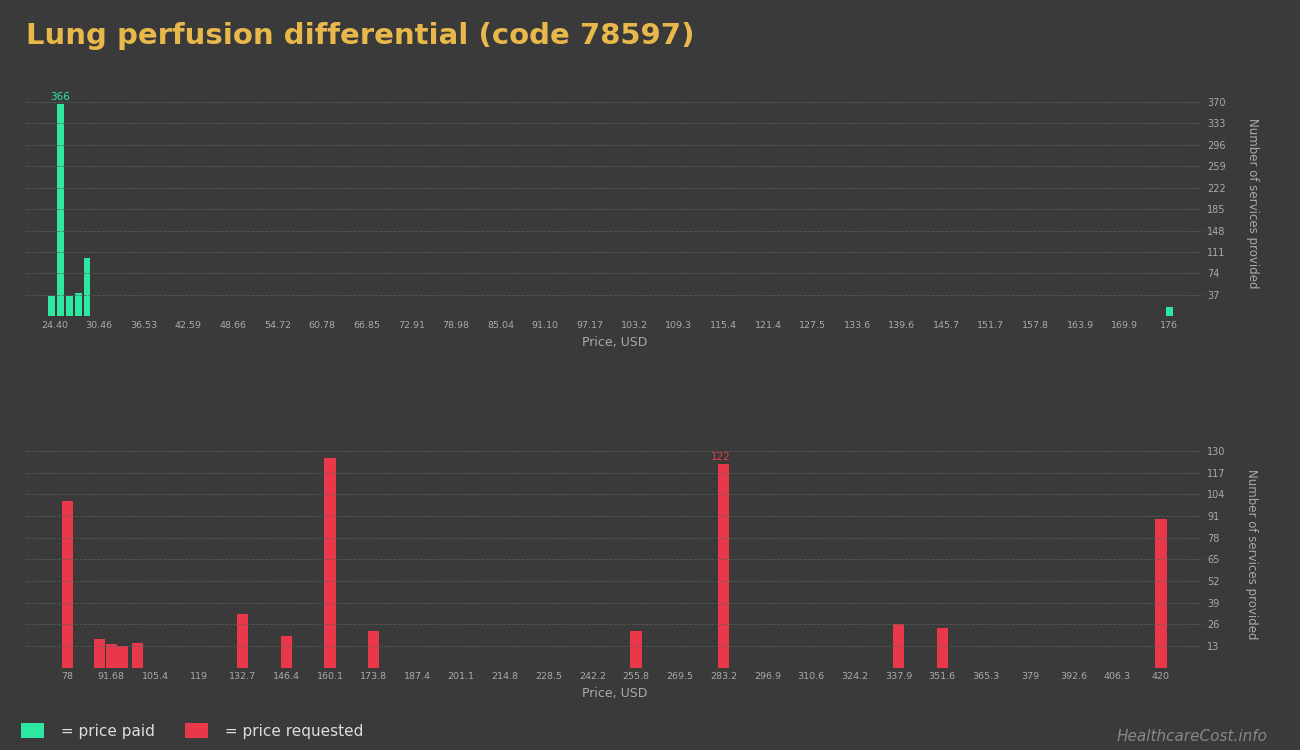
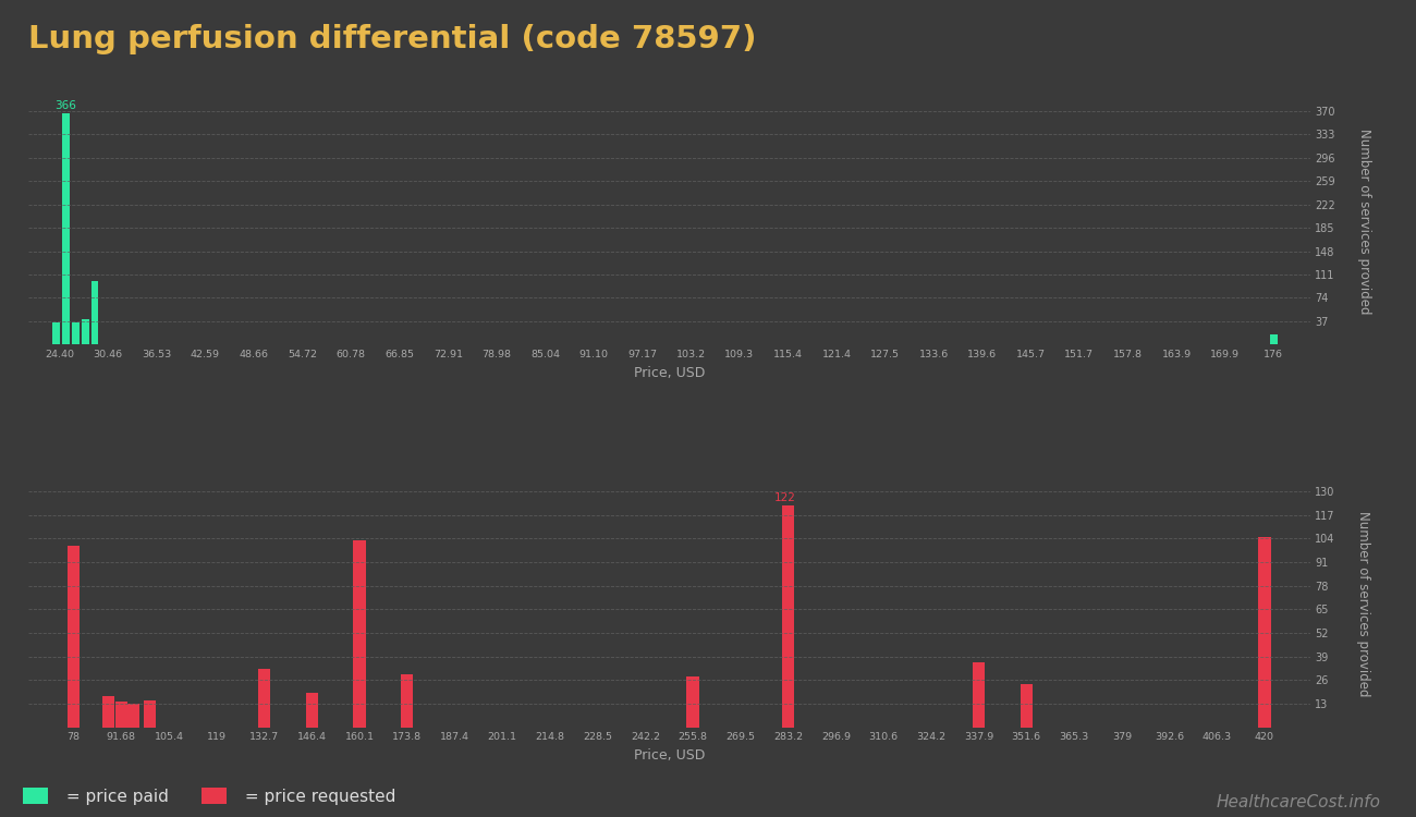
160.1: 126 -> 103
173.8: 22 -> 29
255.8: 22 -> 28
337.9: 26 -> 36
420: 89 -> 105
